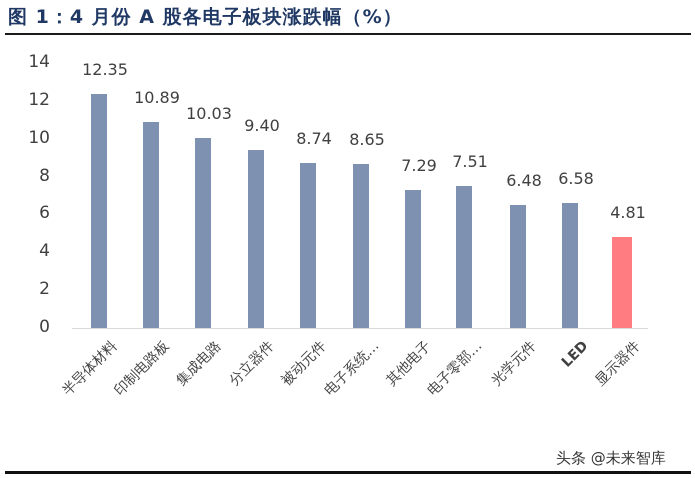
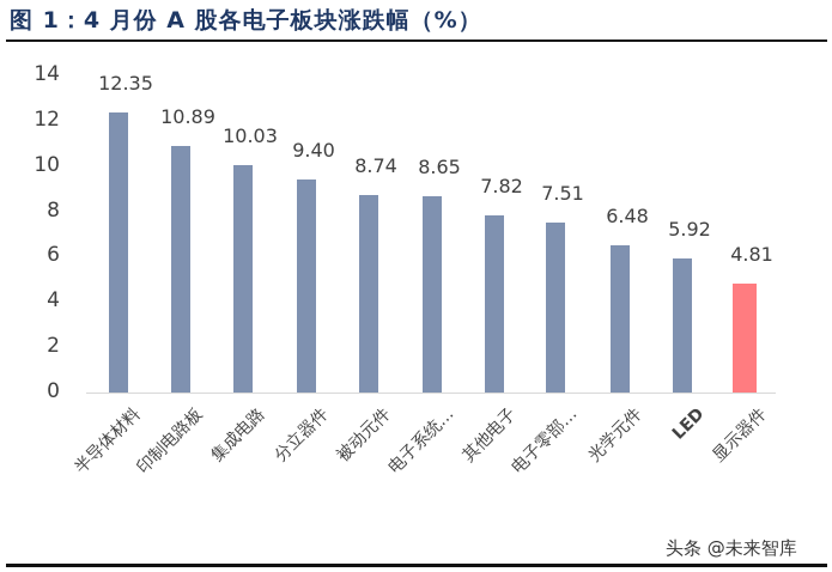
其他电子: 7.29 -> 7.82
LED: 6.58 -> 5.92
